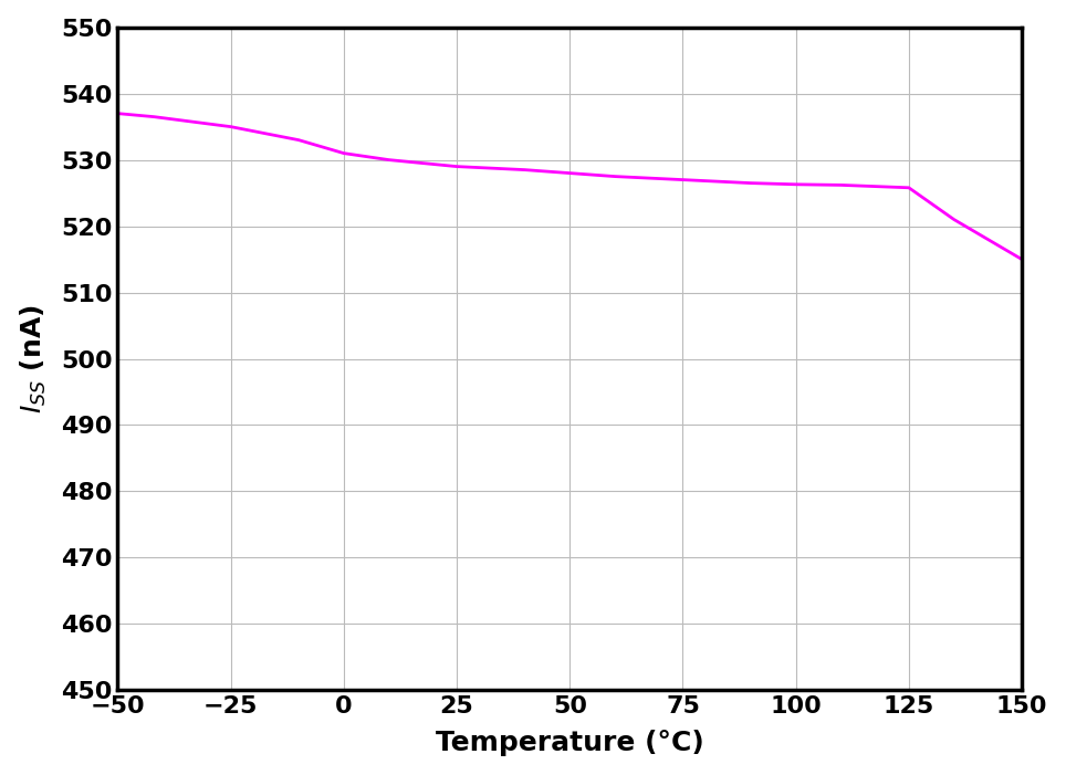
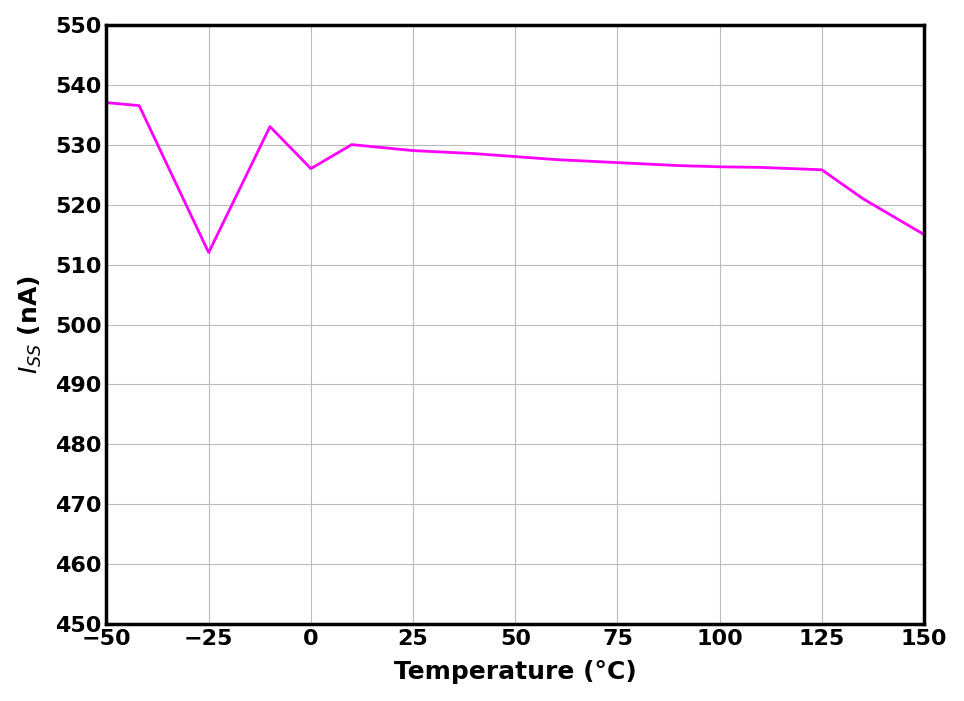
−25: 535.0 -> 512.0
0: 531.0 -> 526.0
